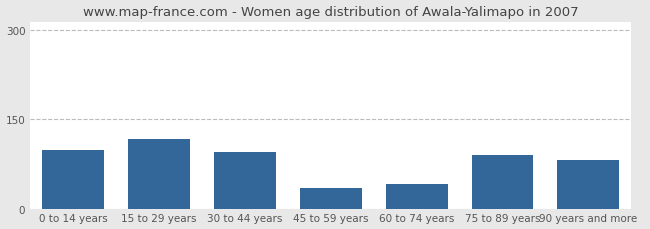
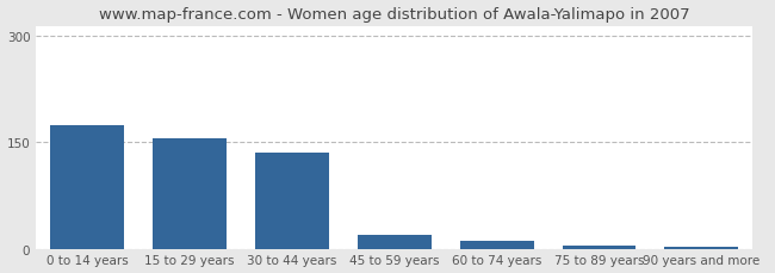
0 to 14 years: 98 -> 175
15 to 29 years: 118 -> 156
30 to 44 years: 96 -> 136
45 to 59 years: 34 -> 20
60 to 74 years: 42 -> 11
75 to 89 years: 90 -> 5
90 years and more: 82 -> 2
